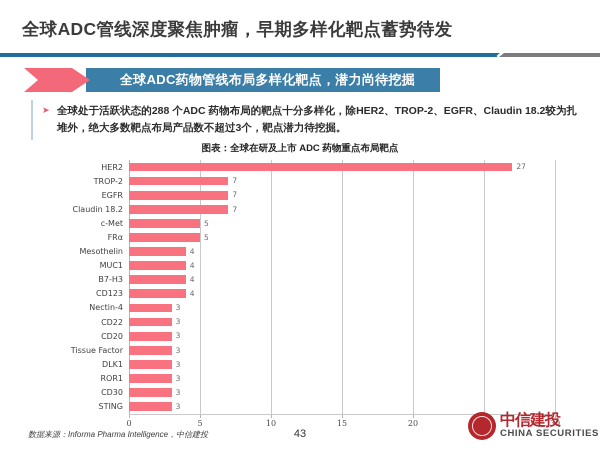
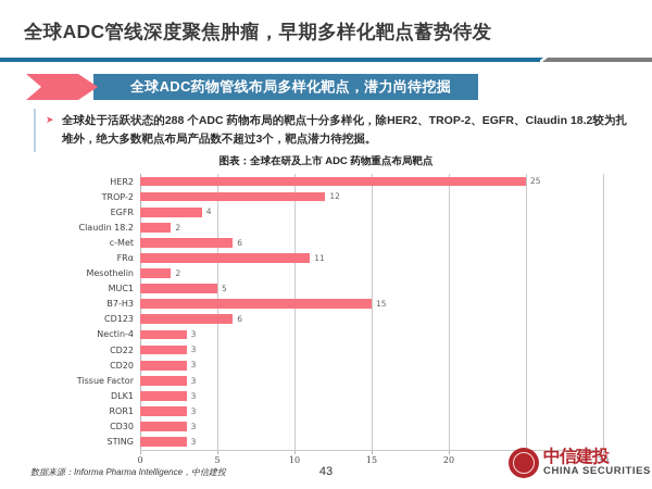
HER2: 27 -> 25
TROP-2: 7 -> 12
EGFR: 7 -> 4
Claudin 18.2: 7 -> 2
c-Met: 5 -> 6
FRα: 5 -> 11
Mesothelin: 4 -> 2
MUC1: 4 -> 5
B7-H3: 4 -> 15
CD123: 4 -> 6
